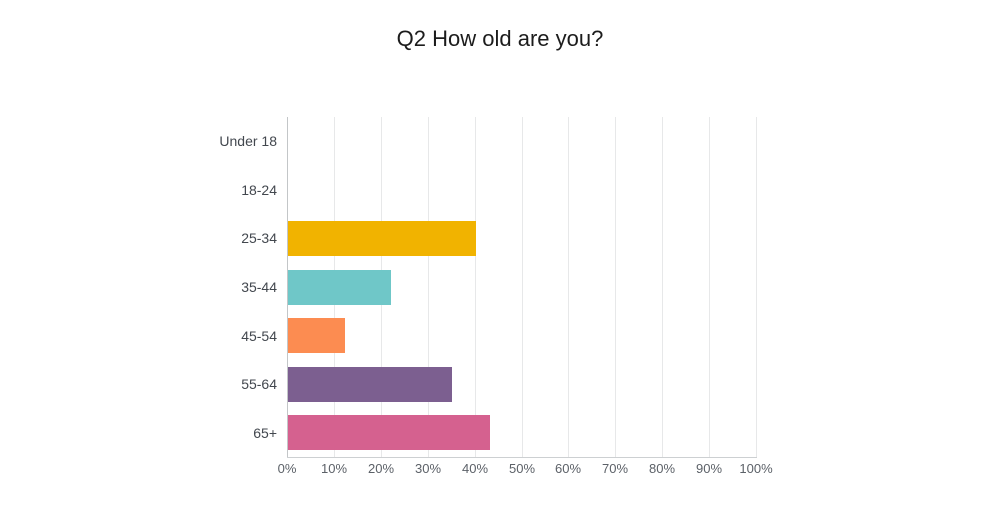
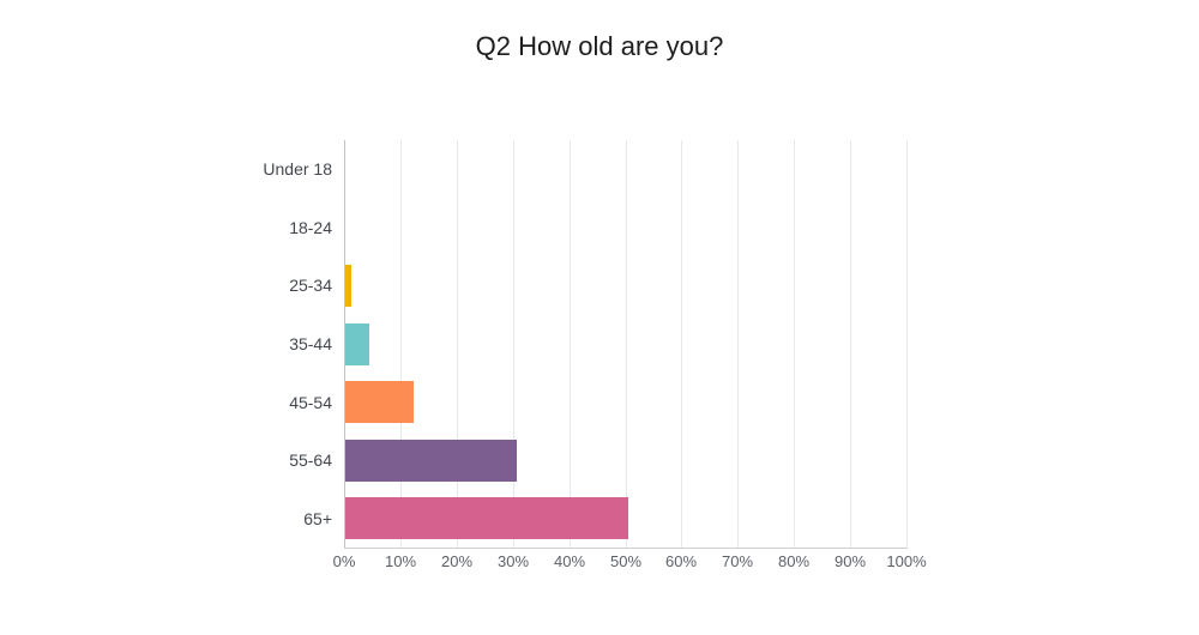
25-34: 40% -> 1%
35-44: 22% -> 4%
55-64: 35% -> 30%
65+: 43% -> 50%
